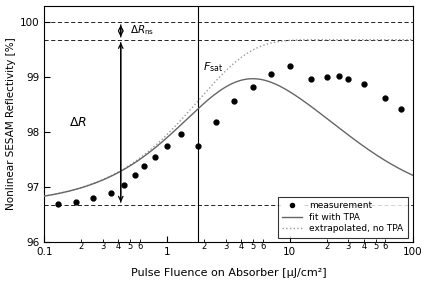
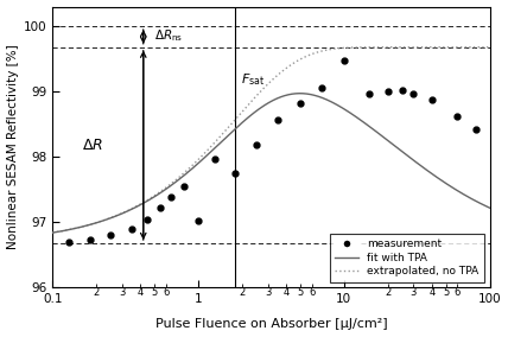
measurement/1: 97.76 -> 97.02
measurement/10: 99.20 -> 99.48
